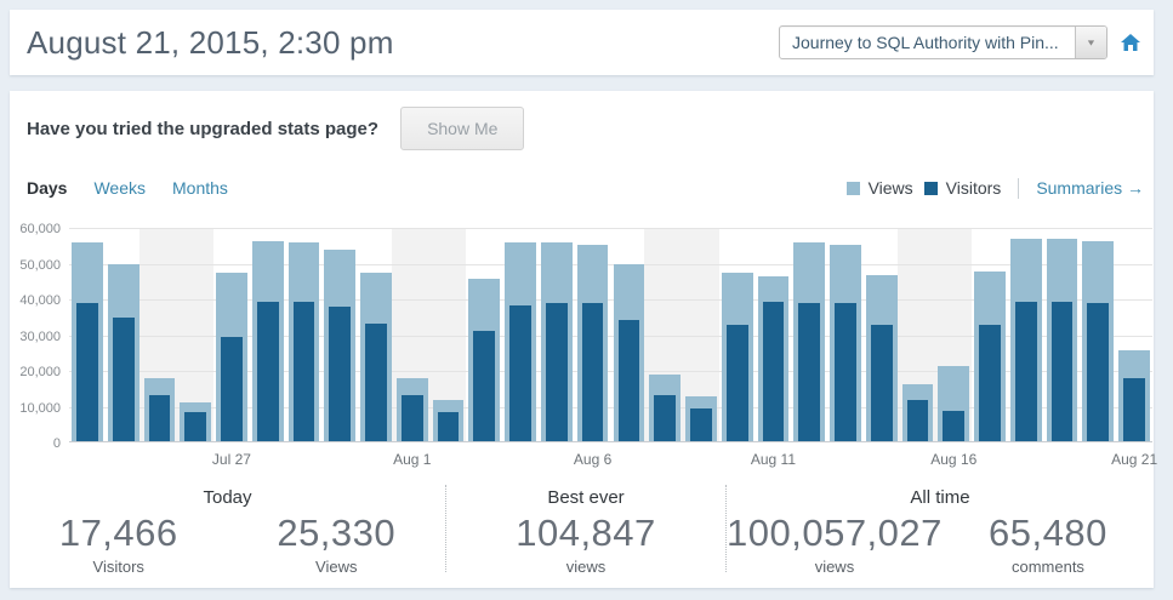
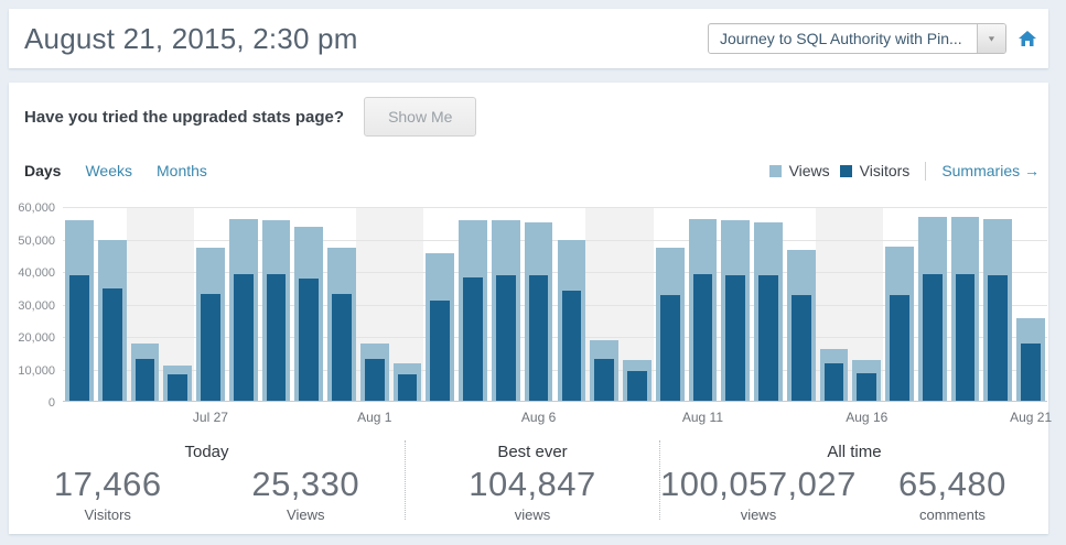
Visitors/Jul 27: 29000 -> 33000
Views/Aug 11: 46000 -> 56000
Views/Aug 16: 21000 -> 12000
